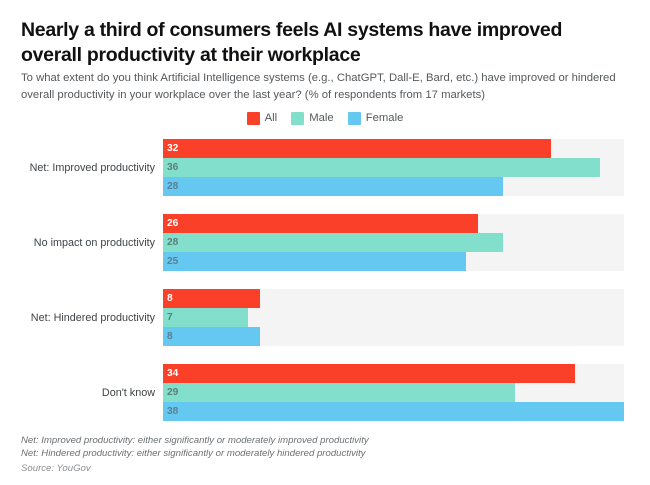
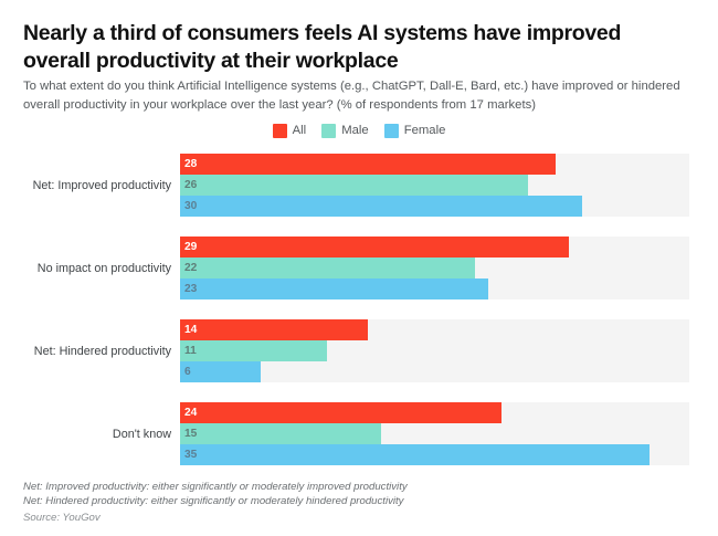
All/Net: Improved productivity: 32 -> 28
Male/Net: Improved productivity: 36 -> 26
Female/Net: Improved productivity: 28 -> 30
All/No impact on productivity: 26 -> 29
Male/No impact on productivity: 28 -> 22
Female/No impact on productivity: 25 -> 23
All/Net: Hindered productivity: 8 -> 14
Male/Net: Hindered productivity: 7 -> 11
Female/Net: Hindered productivity: 8 -> 6
All/Don't know: 34 -> 24
Male/Don't know: 29 -> 15
Female/Don't know: 38 -> 35
